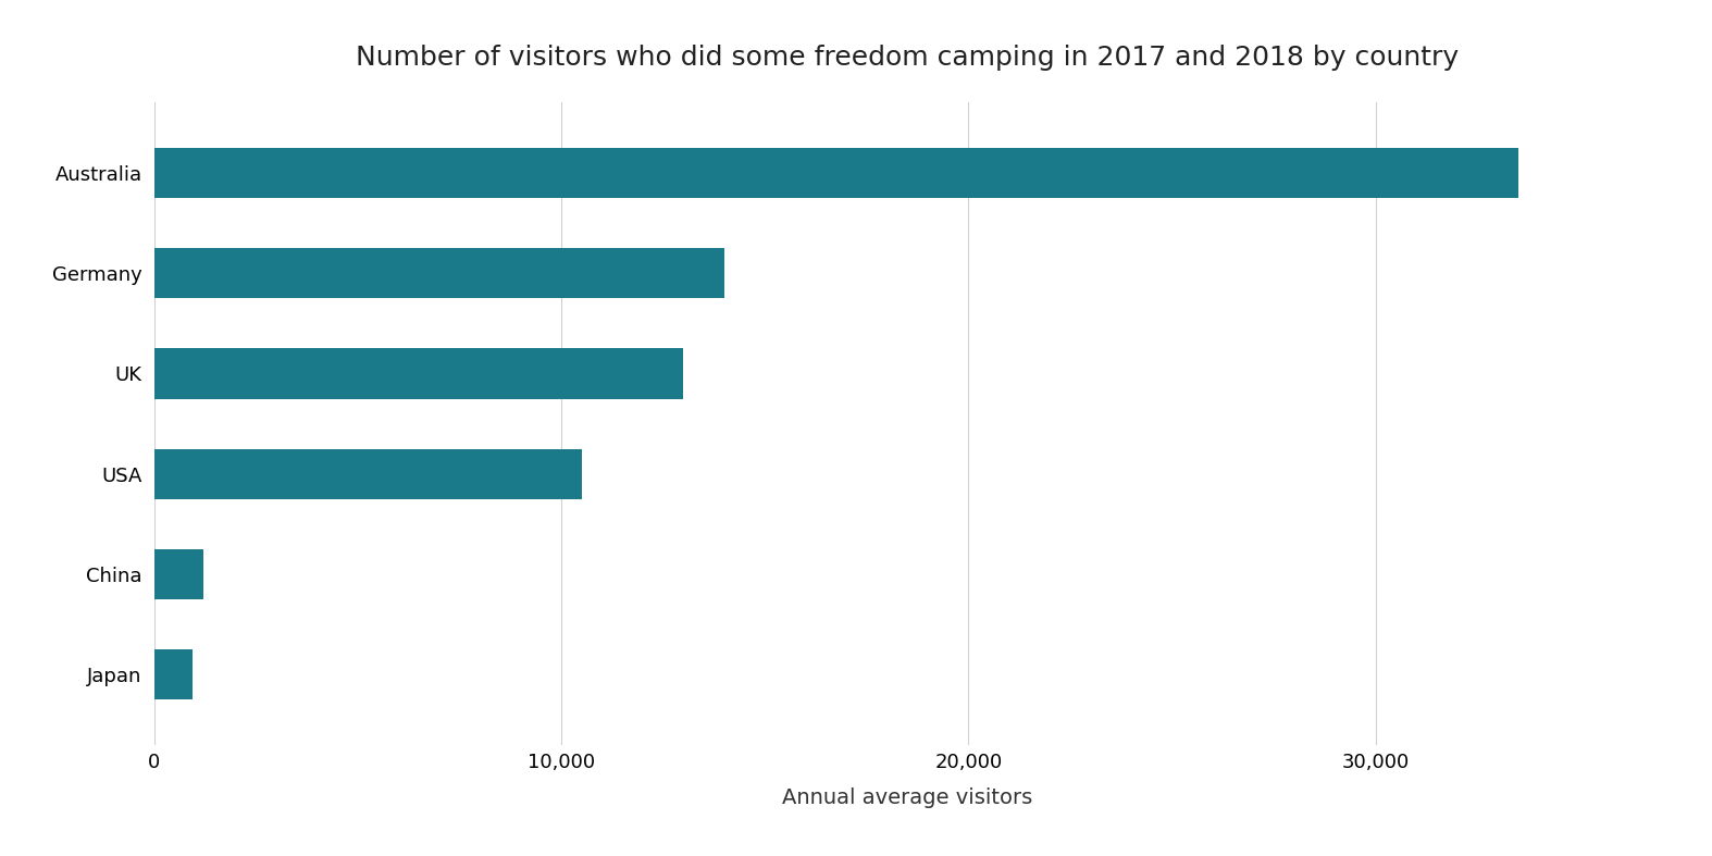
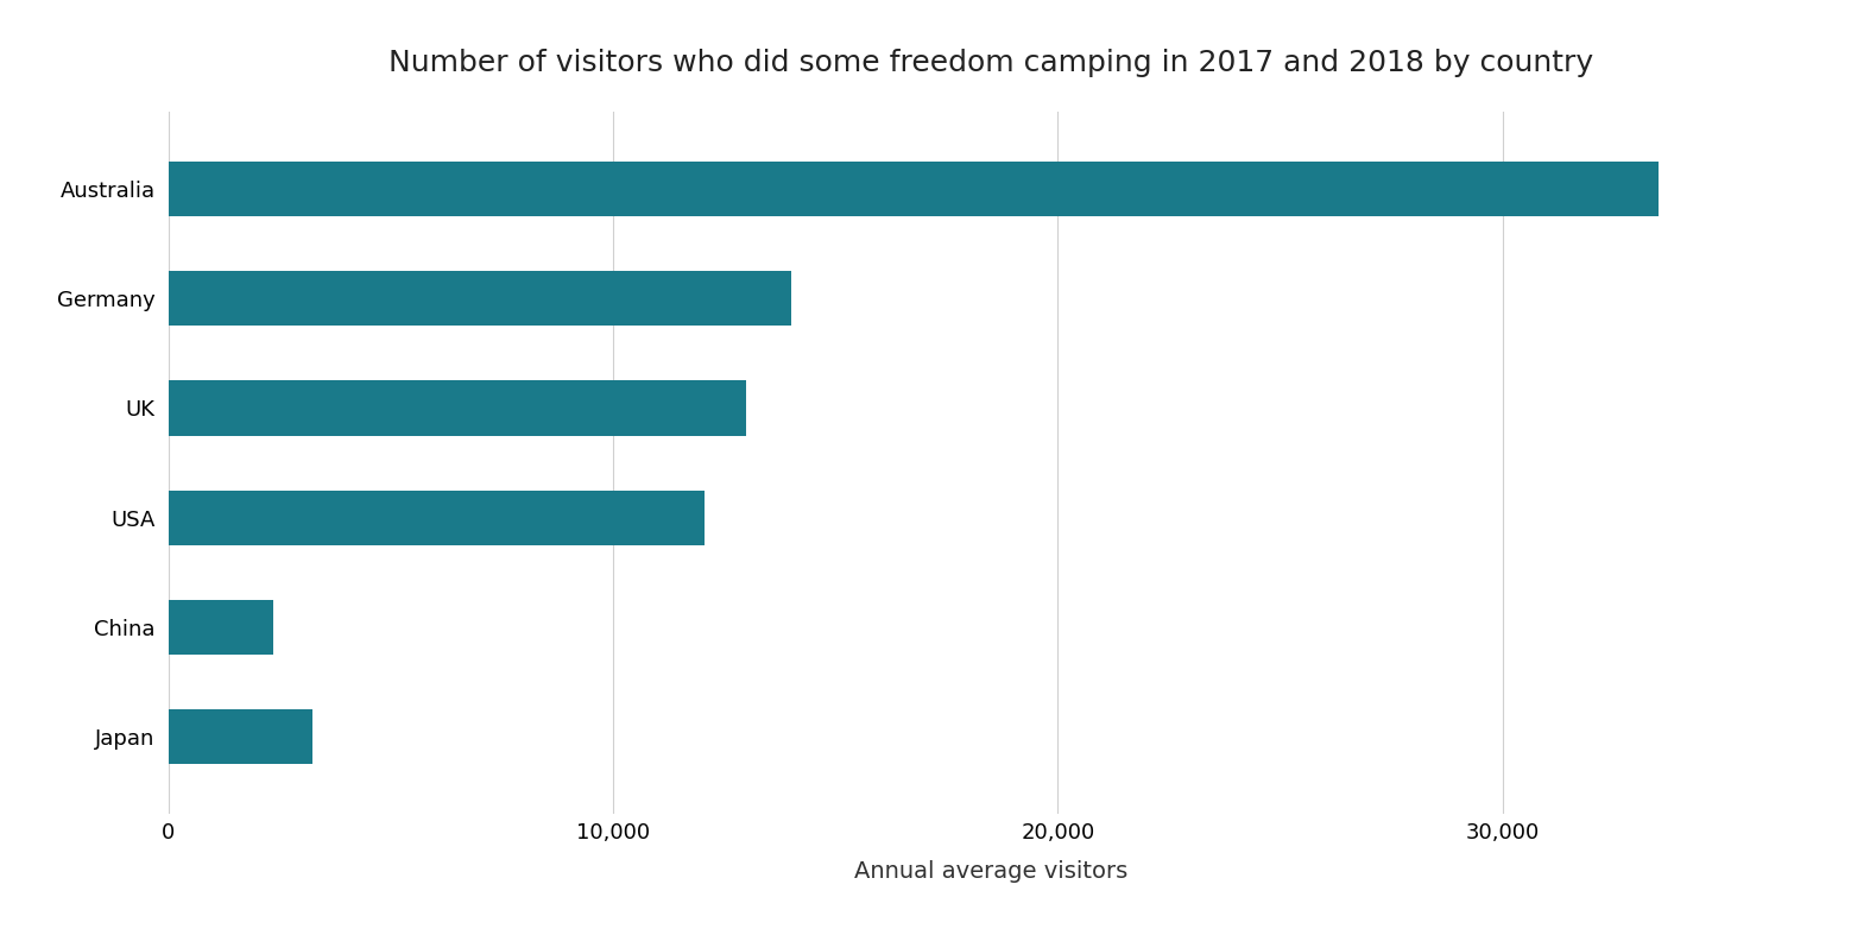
USA: 10,500 -> 12,050
China: 1,200 -> 2,350
Japan: 950 -> 3,250
